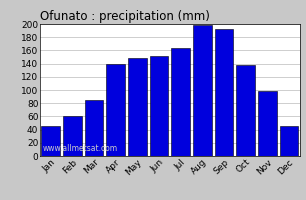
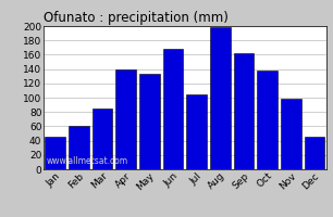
May: 148 -> 134
Jun: 152 -> 168
Jul: 163 -> 104
Sep: 193 -> 162
